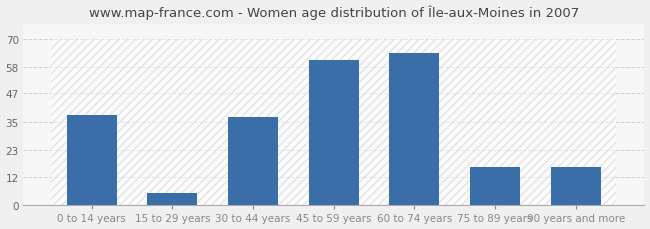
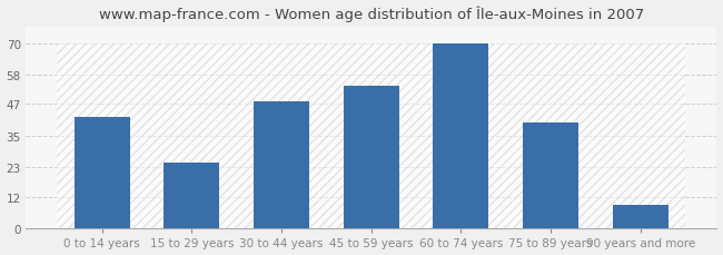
0 to 14 years: 38 -> 42
15 to 29 years: 5 -> 25
30 to 44 years: 37 -> 48
45 to 59 years: 61 -> 54
60 to 74 years: 64 -> 70
75 to 89 years: 16 -> 40
90 years and more: 16 -> 9
